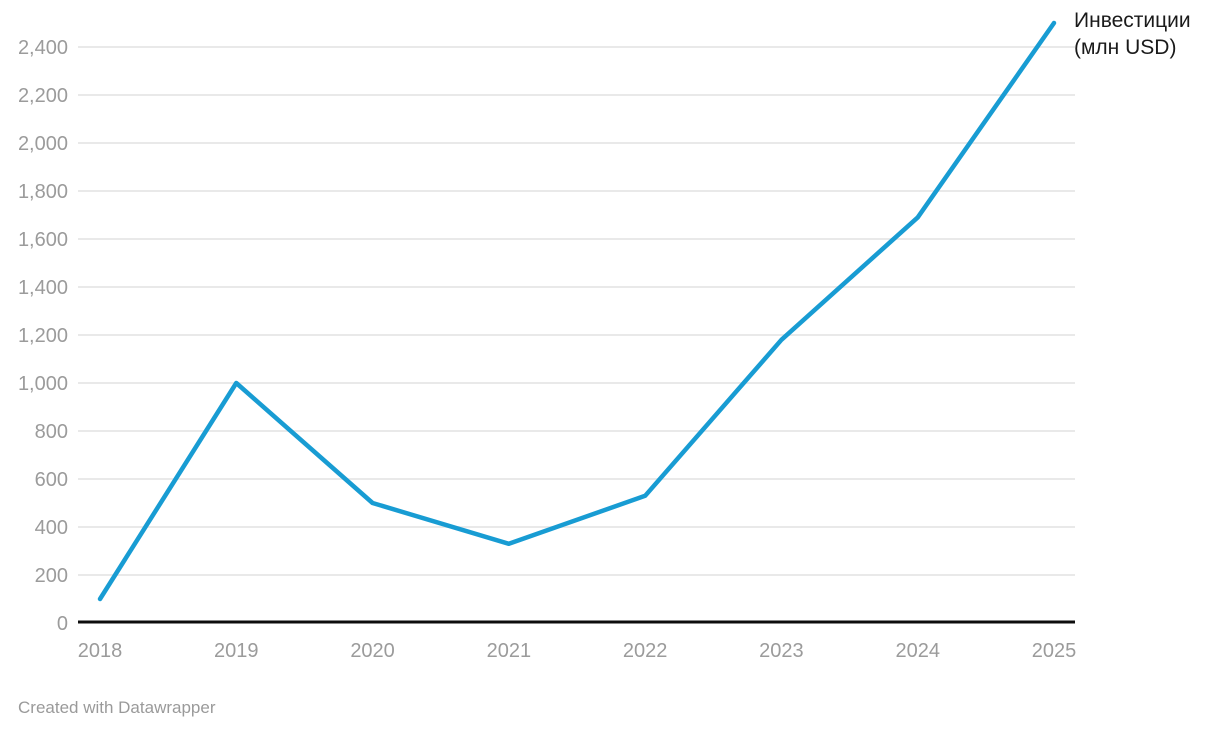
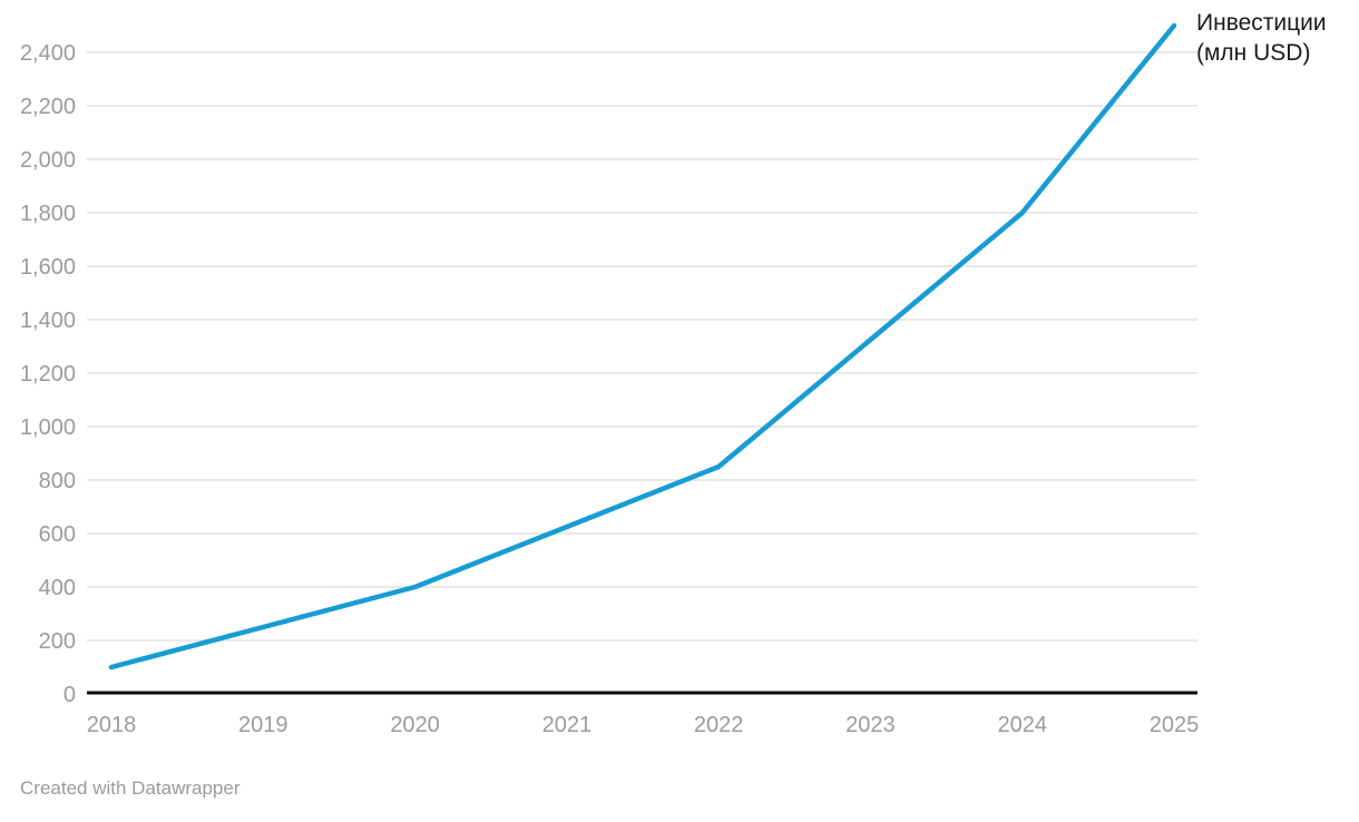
2019: 1000 -> 250
2020: 500 -> 400
2021: 330 -> 620
2022: 530 -> 850
2023: 1180 -> 1320
2024: 1690 -> 1800
